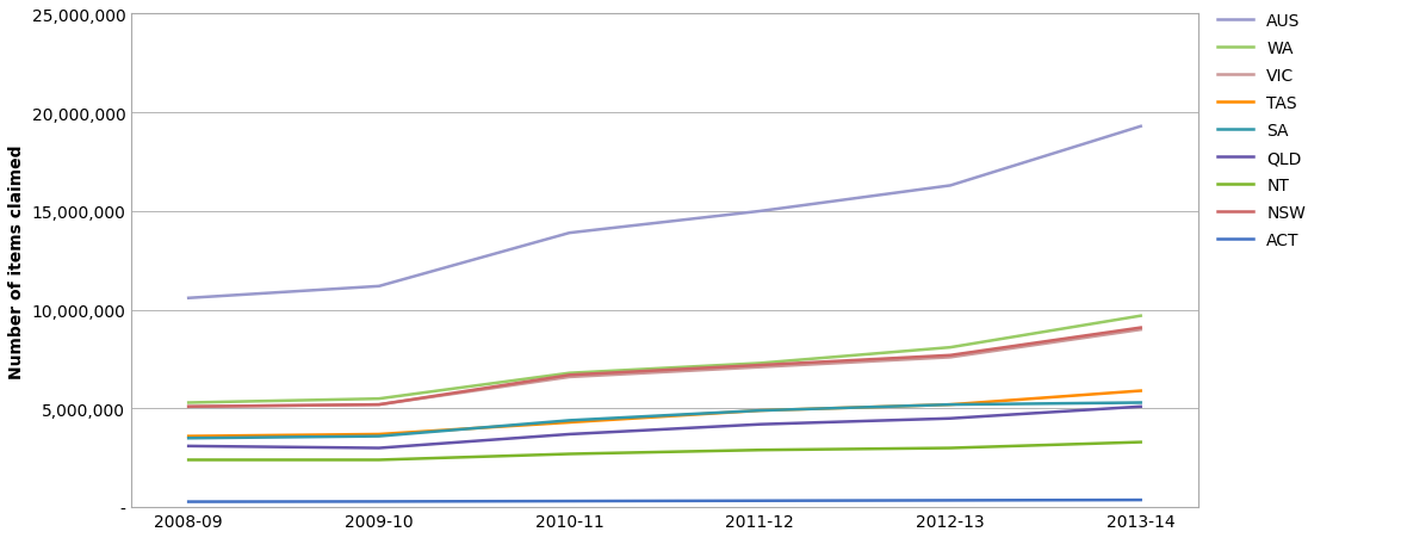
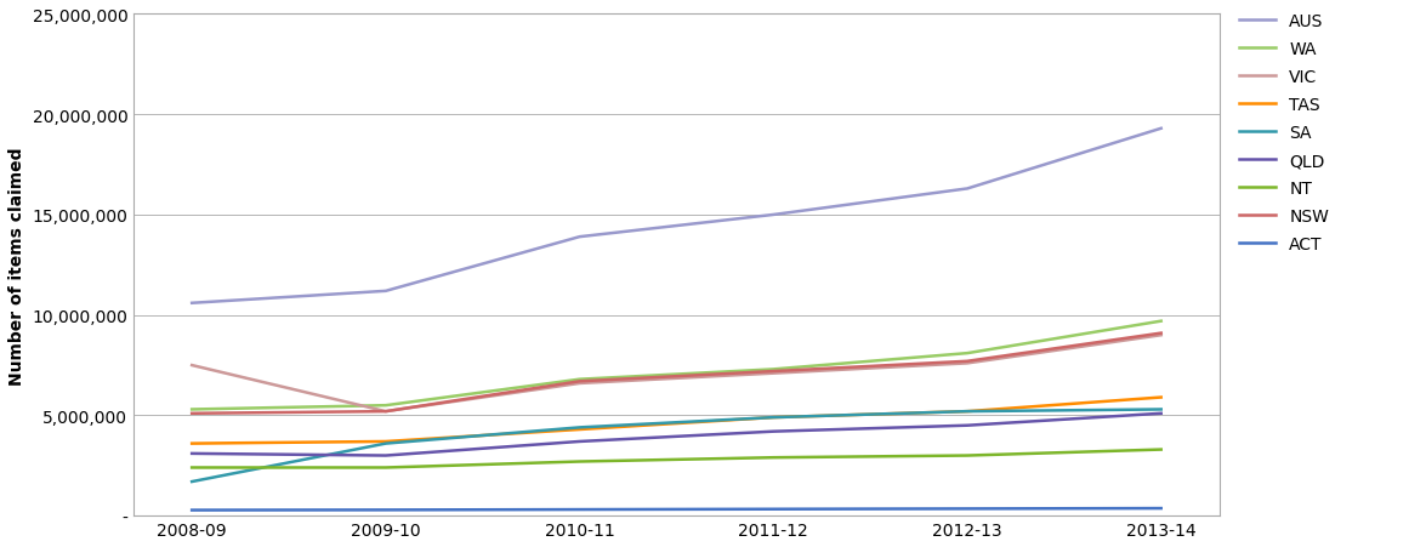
VIC/2008-09: 5,100,000 -> 7,500,000
SA/2008-09: 3,500,000 -> 1,700,000
